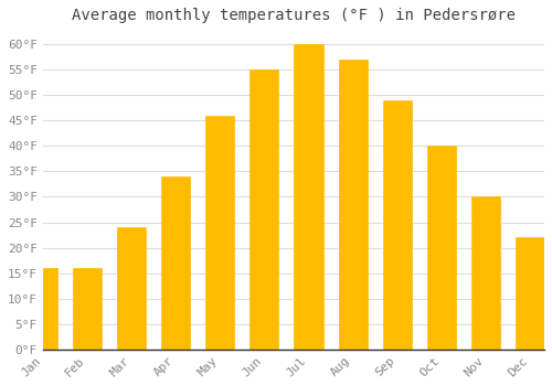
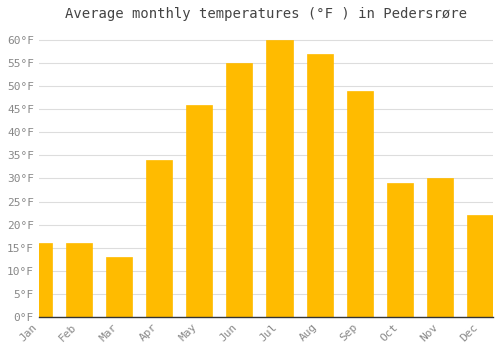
Mar: 24°F -> 13°F
Oct: 40°F -> 29°F
